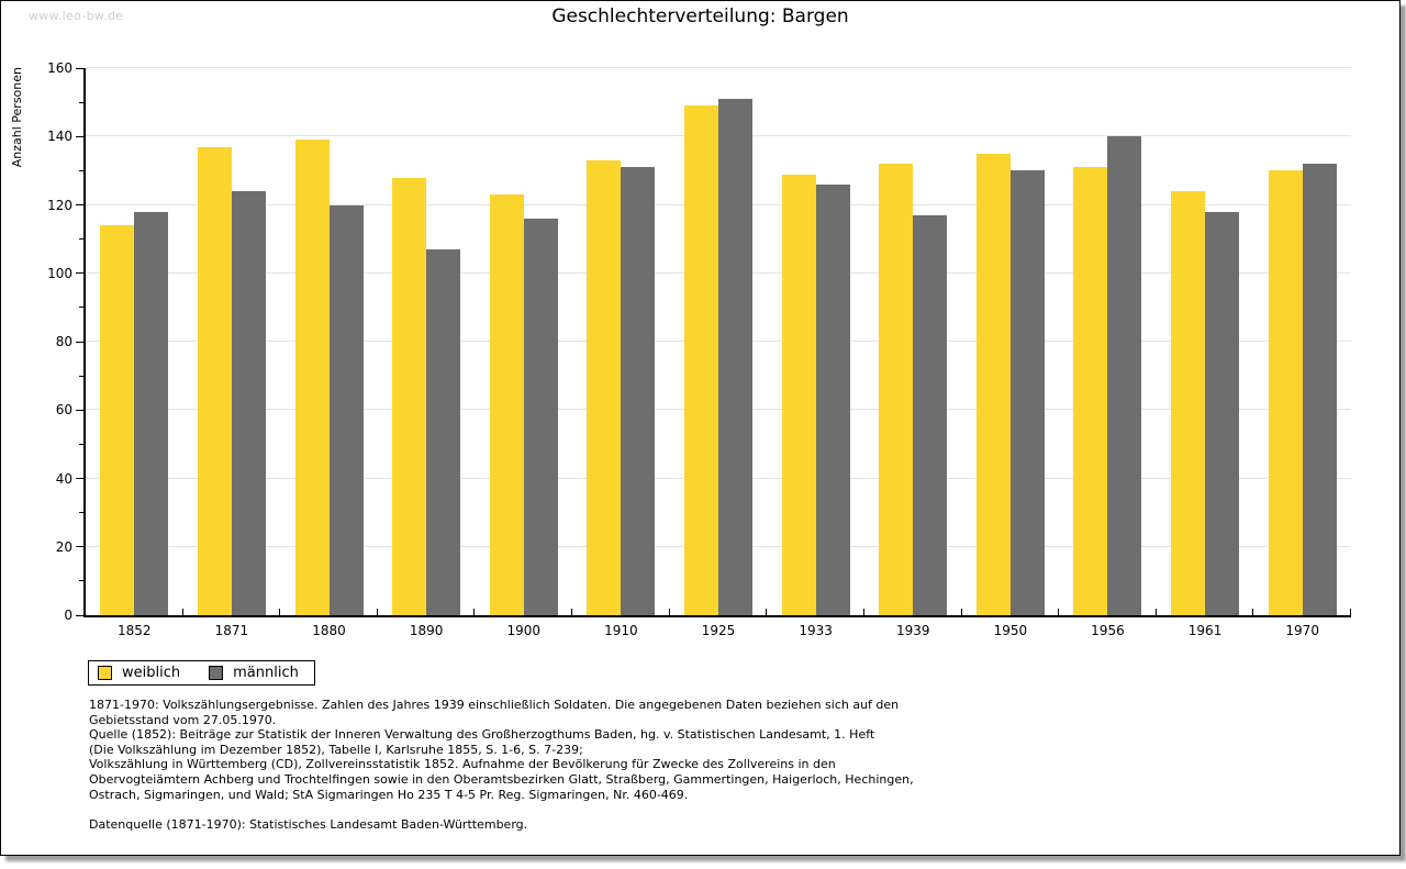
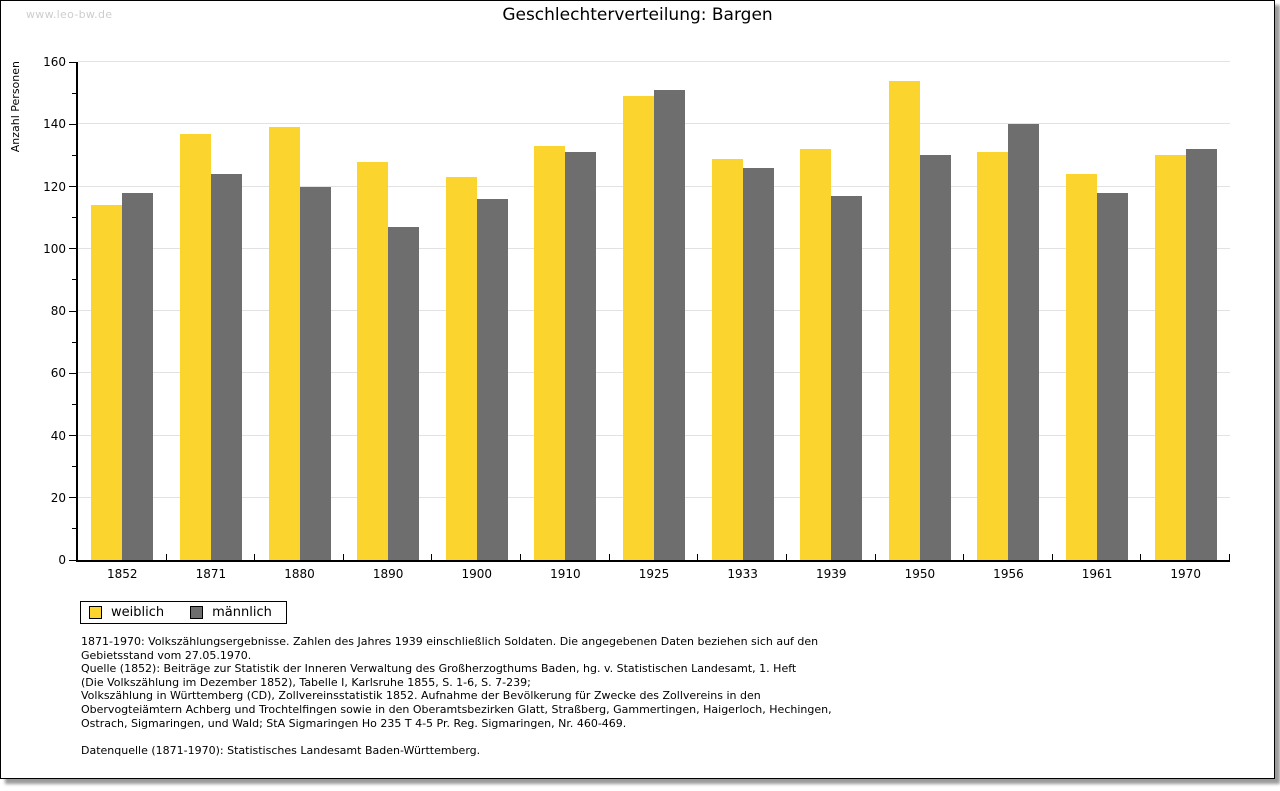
weiblich/1950: 135 -> 154
